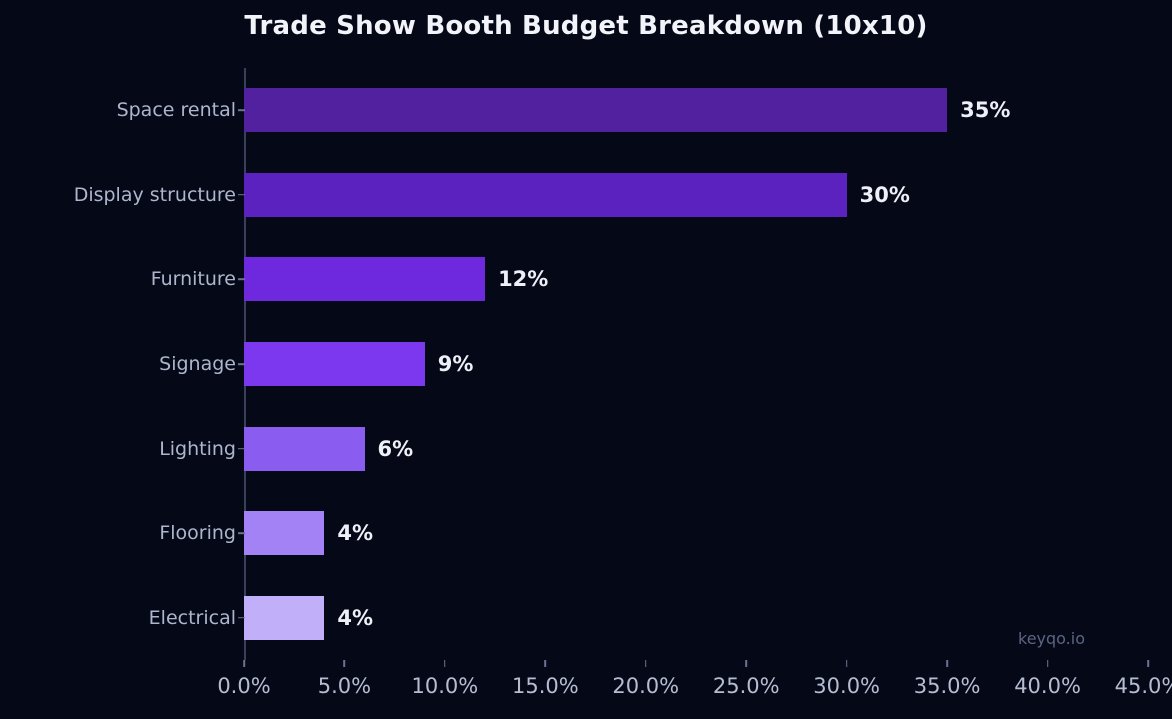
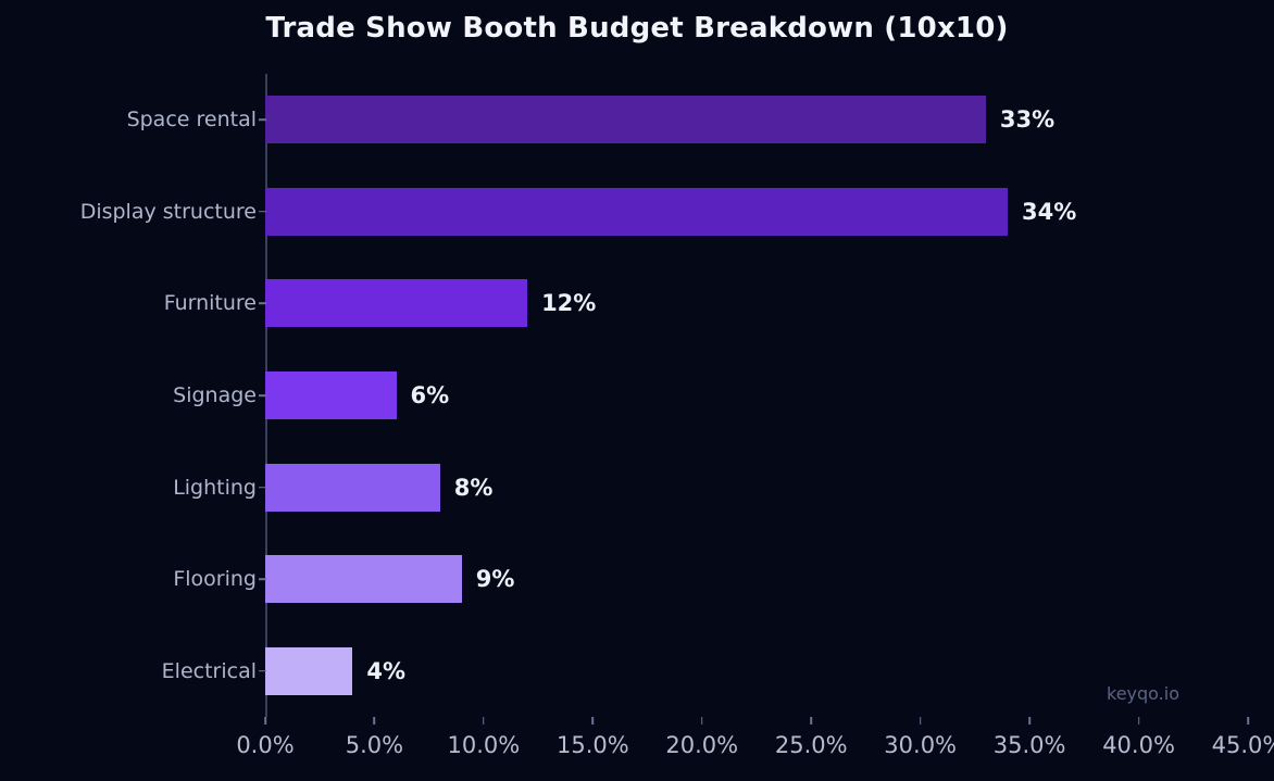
Space rental: 35% -> 33%
Display structure: 30% -> 34%
Signage: 9% -> 6%
Lighting: 6% -> 8%
Flooring: 4% -> 9%
